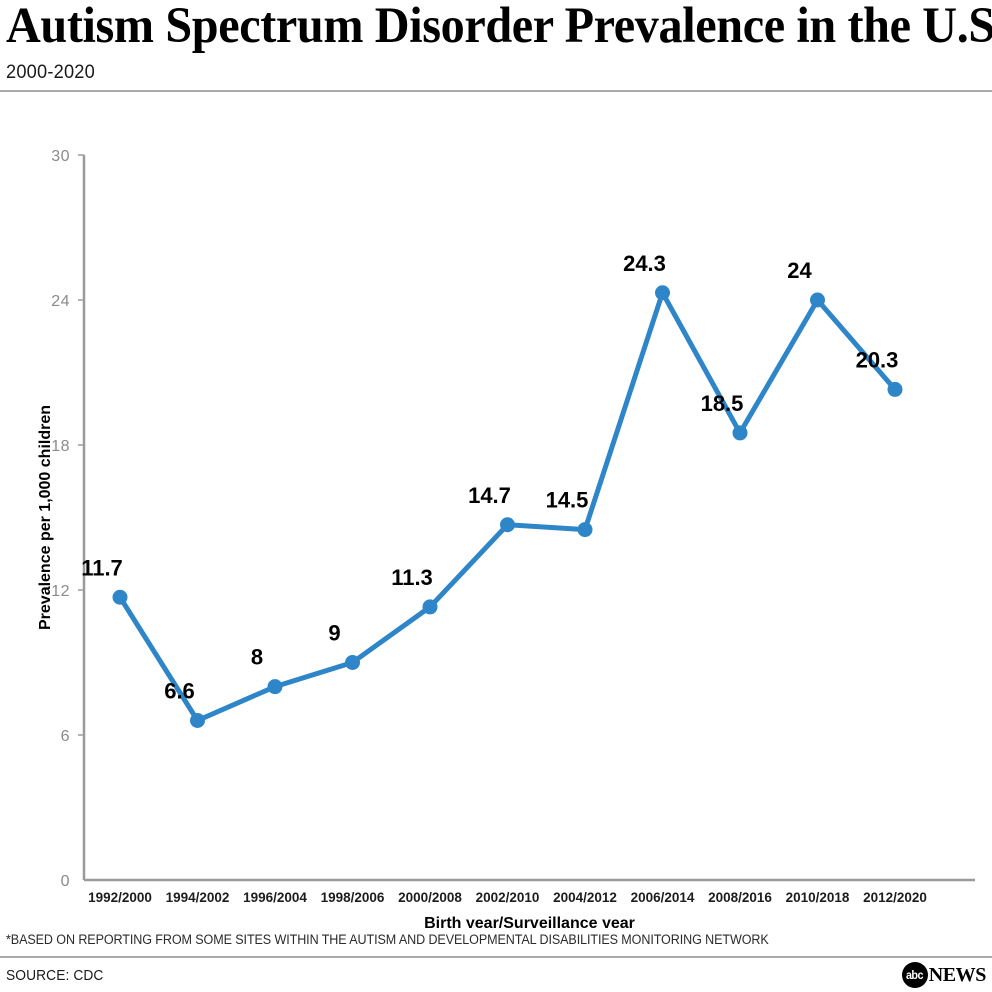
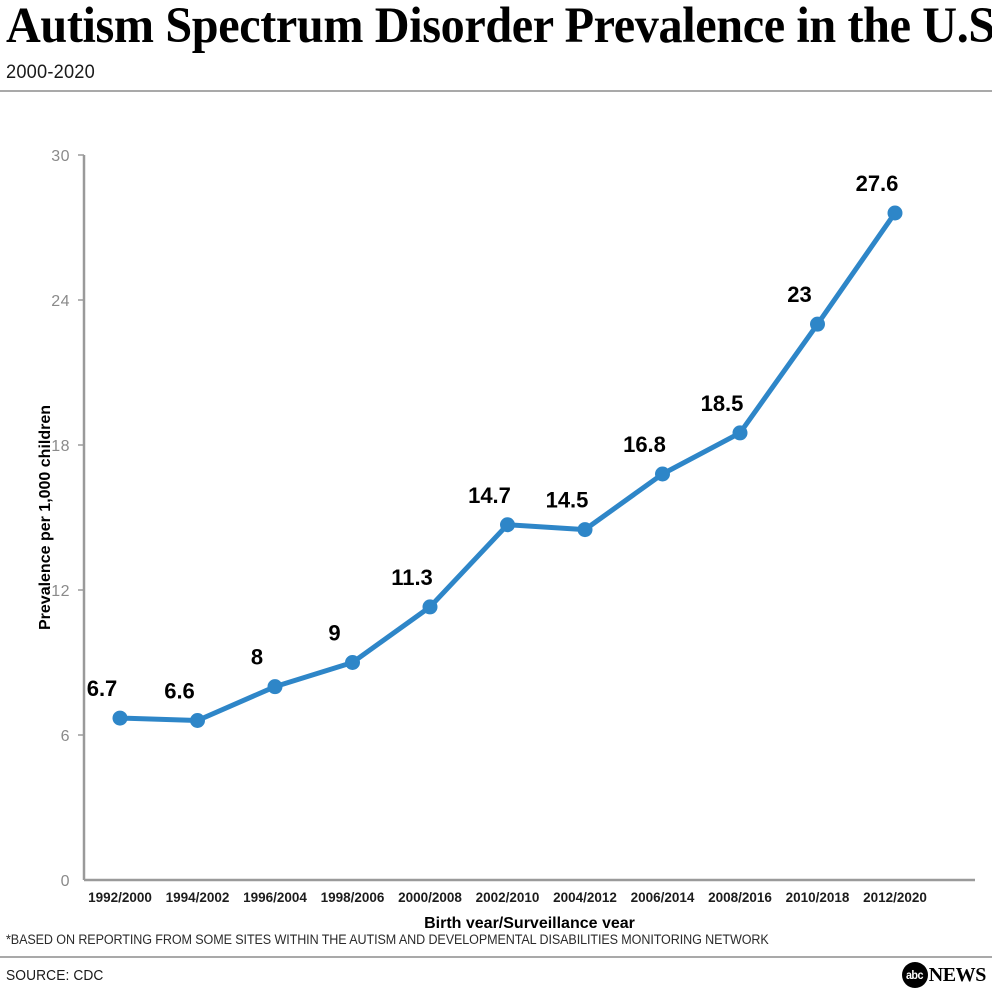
1992/2000: 11.7 -> 6.7
2006/2014: 24.3 -> 16.8
2010/2018: 24 -> 23
2012/2020: 20.3 -> 27.6
